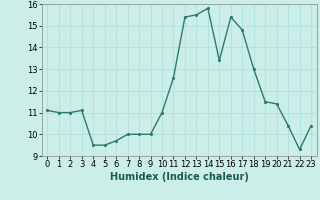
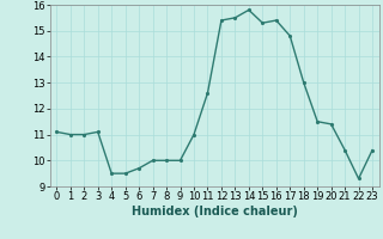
15: 13.4 -> 15.3
